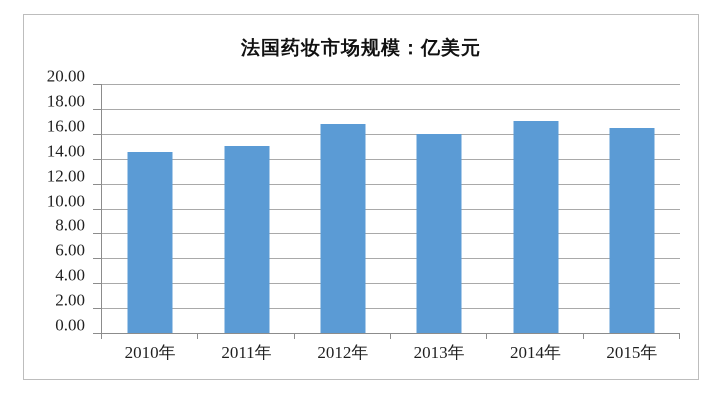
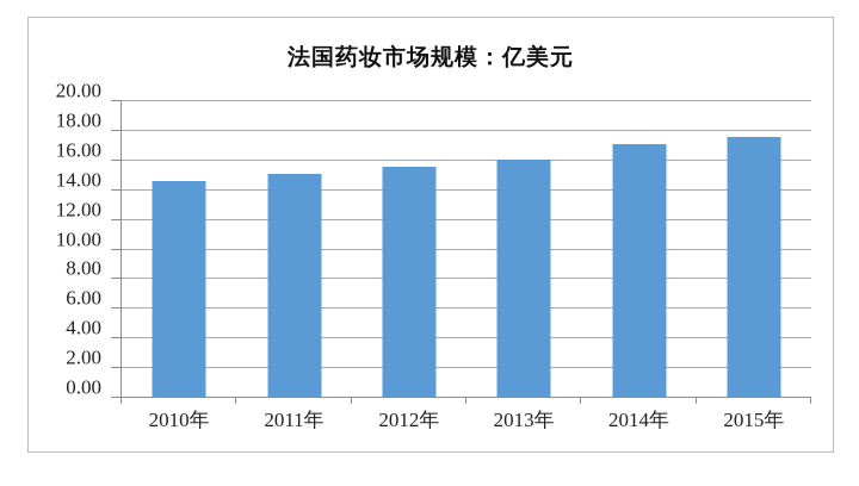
2012年: 16.8 -> 15.5
2015年: 16.5 -> 17.5
